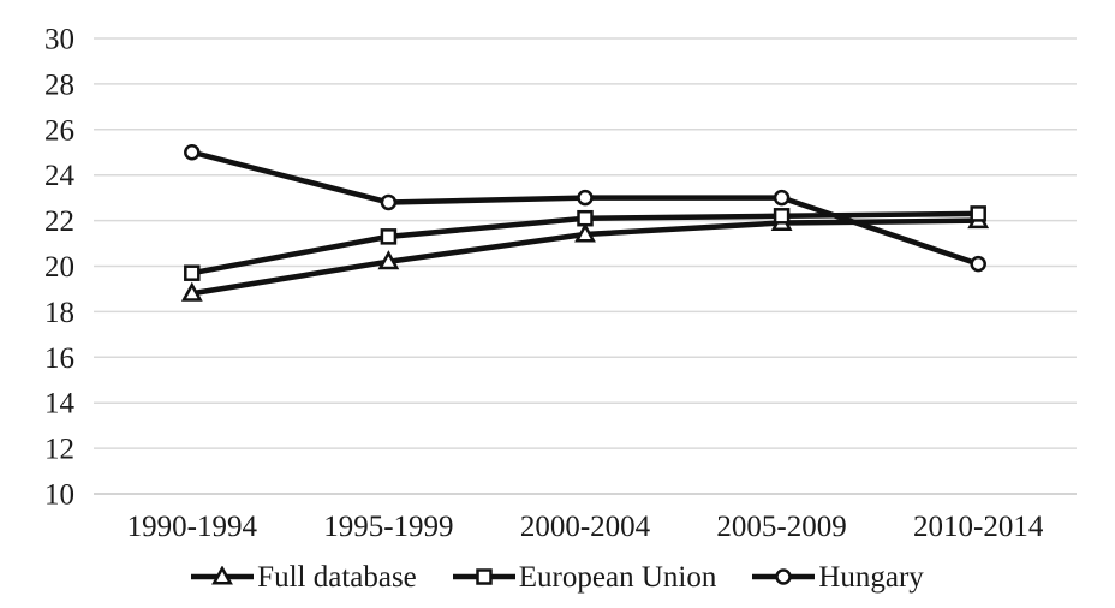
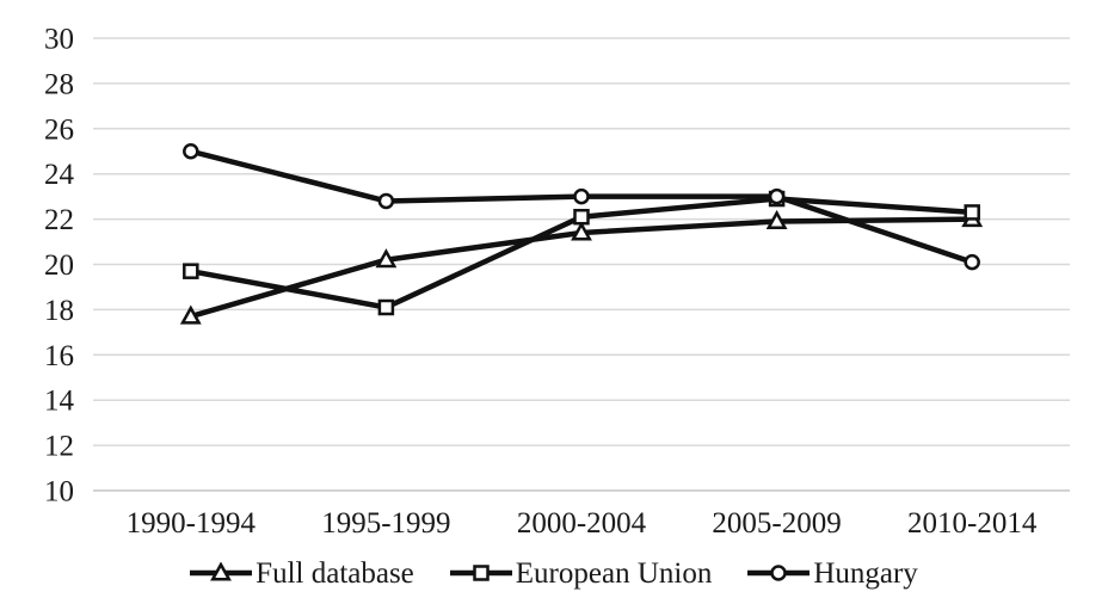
Full database/1990-1994: 18.8 -> 17.7
European Union/1995-1999: 21.3 -> 18.1
European Union/2005-2009: 22.2 -> 22.9
